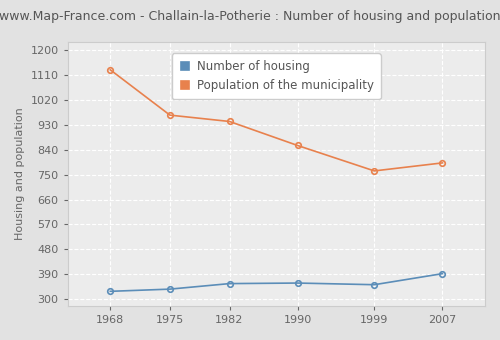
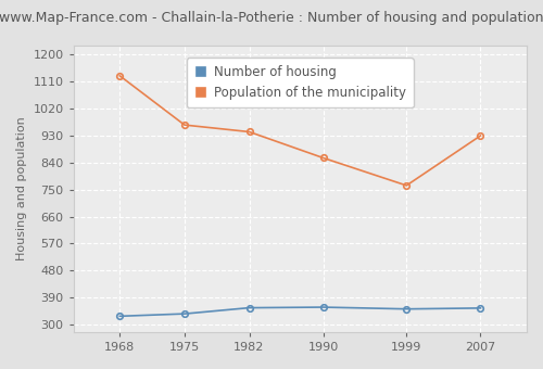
Number of housing/2007: 392 -> 355
Population of the municipality/2007: 793 -> 930
